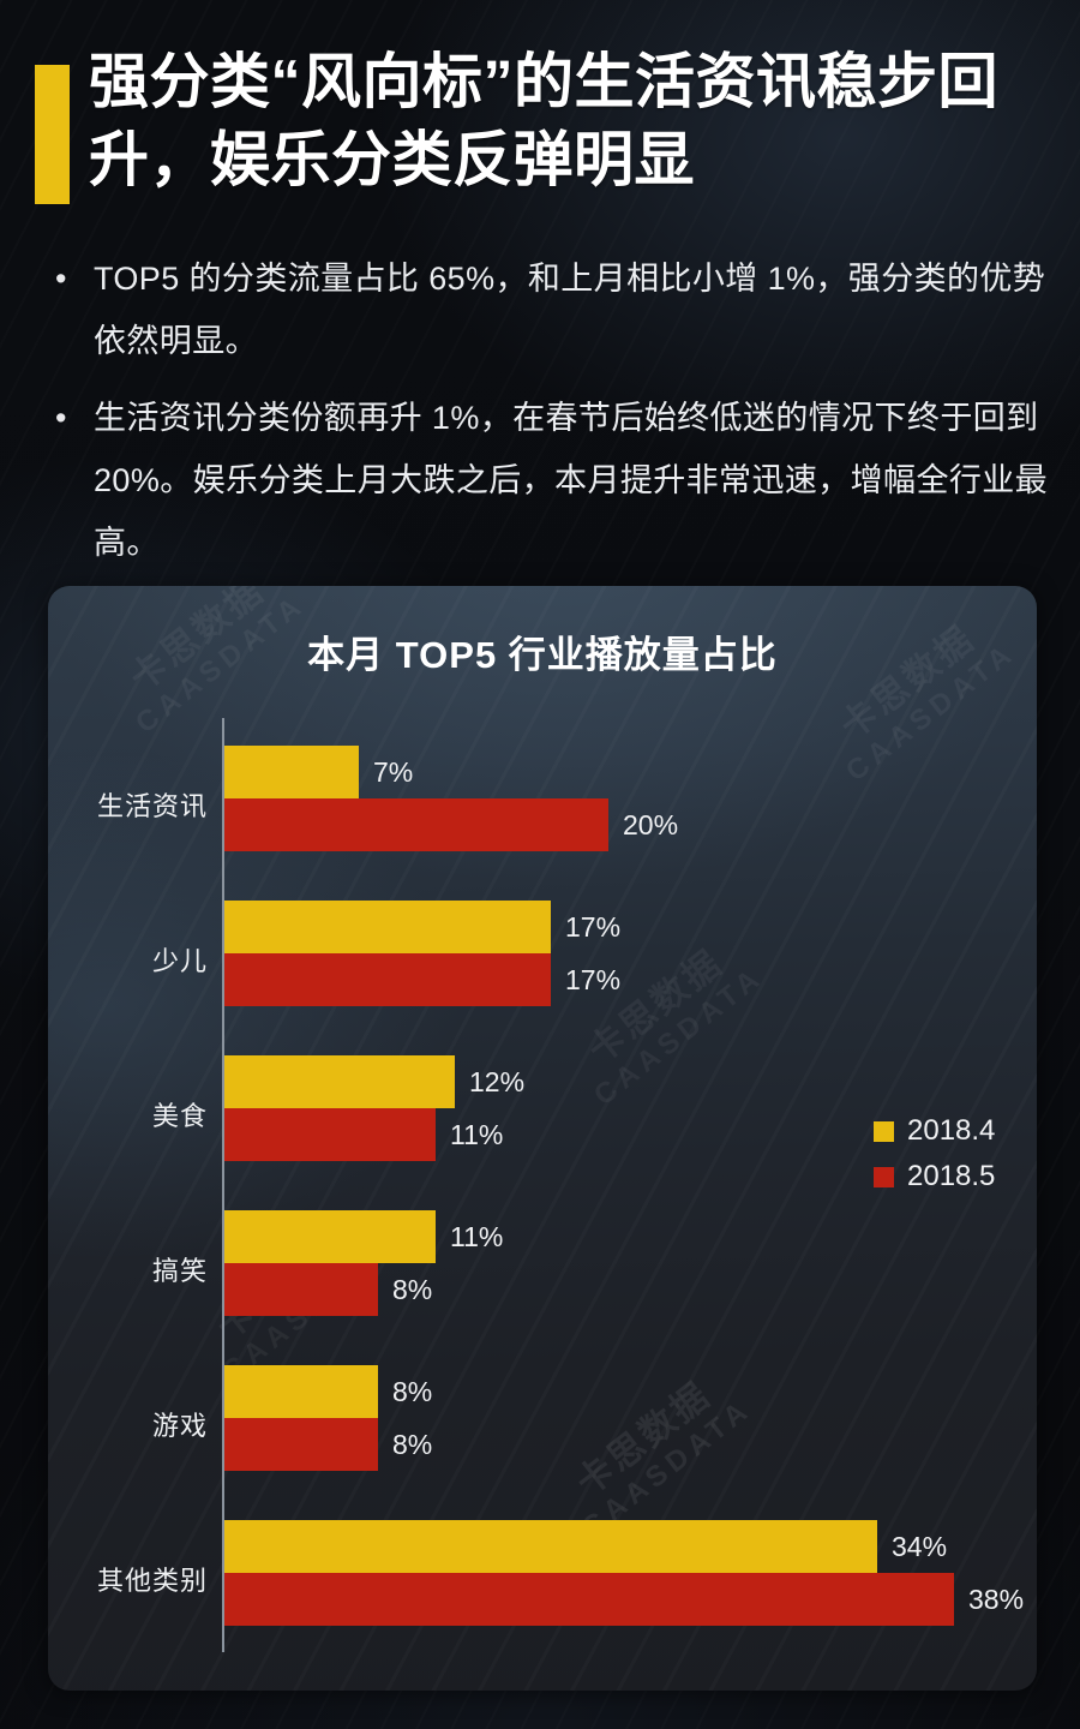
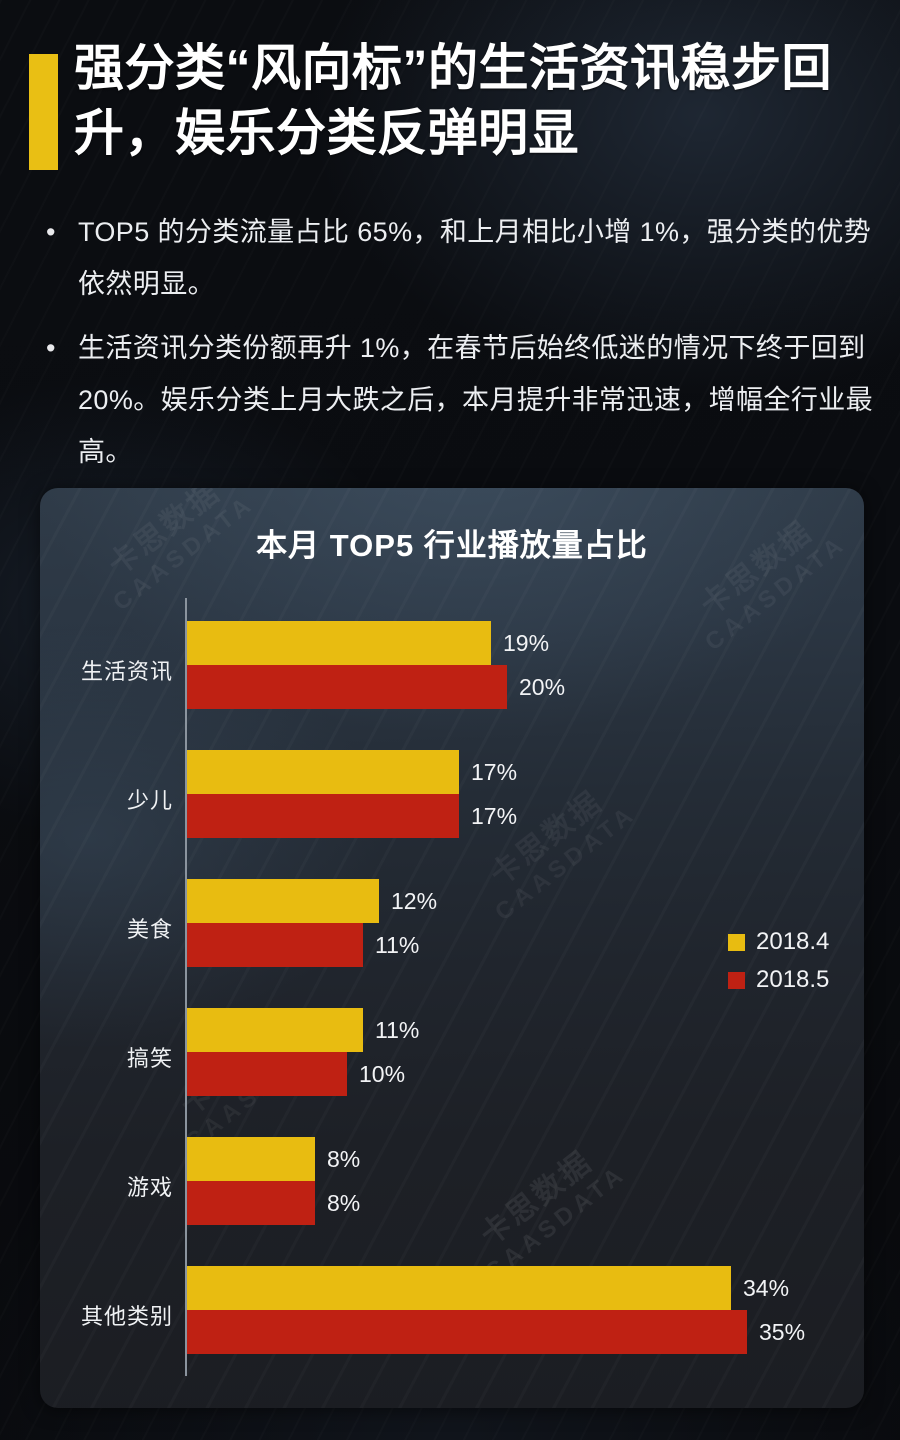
2018.4/生活资讯: 7% -> 19%
2018.5/搞笑: 8% -> 10%
2018.5/其他类别: 38% -> 35%
